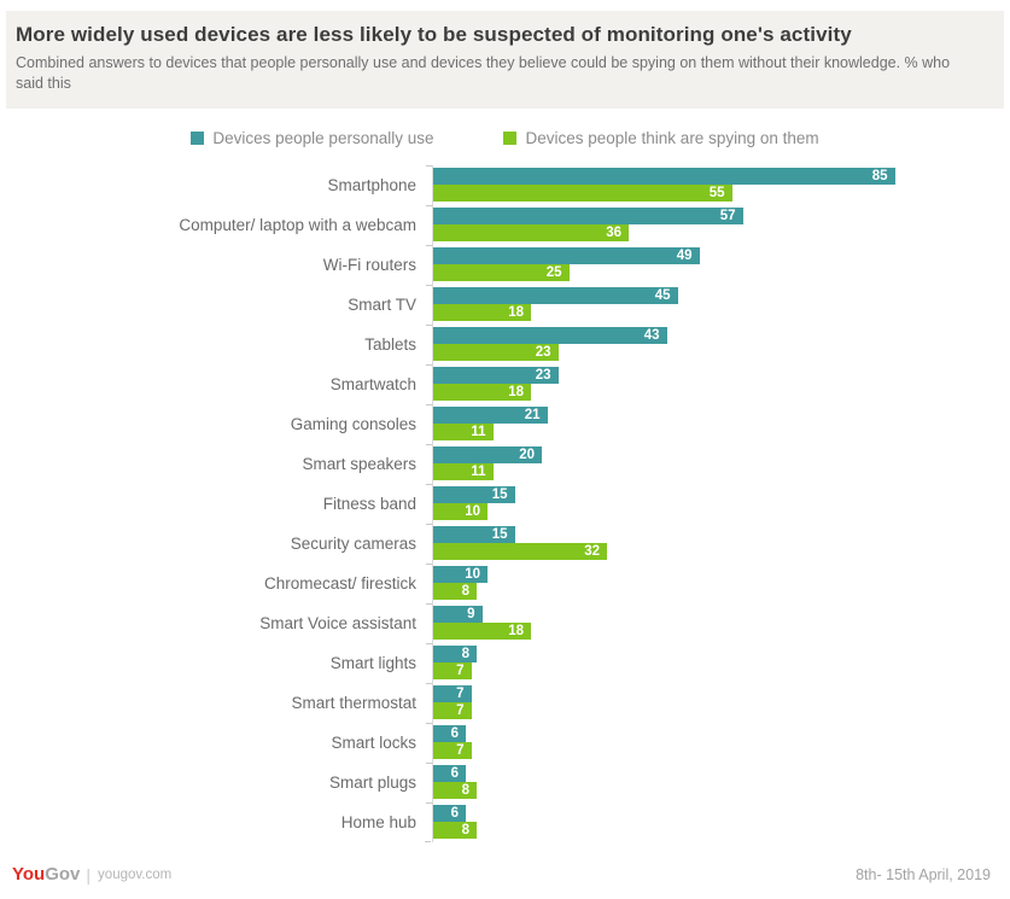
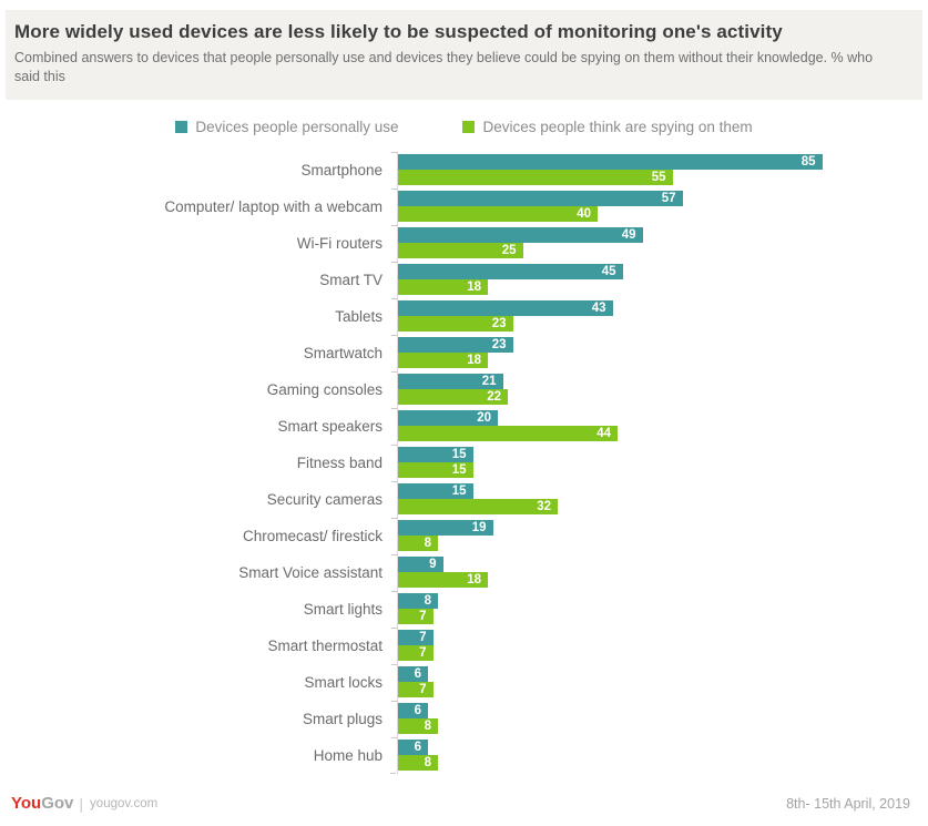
Devices people think are spying on them/Computer/ laptop with a webcam: 36 -> 40
Devices people think are spying on them/Gaming consoles: 11 -> 22
Devices people think are spying on them/Smart speakers: 11 -> 44
Devices people think are spying on them/Fitness band: 10 -> 15
Devices people personally use/Chromecast/ firestick: 10 -> 19
